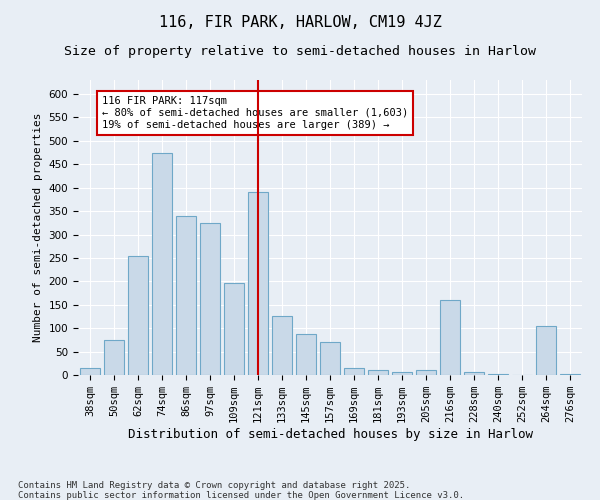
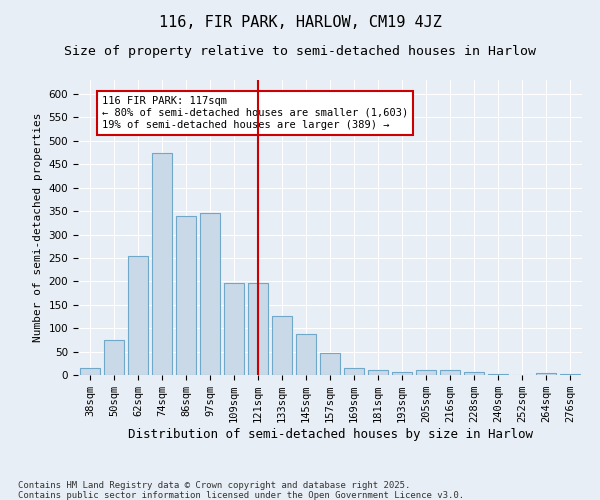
97sqm: 325 -> 347
121sqm: 390 -> 196
157sqm: 70 -> 47
216sqm: 160 -> 10
264sqm: 105 -> 4
